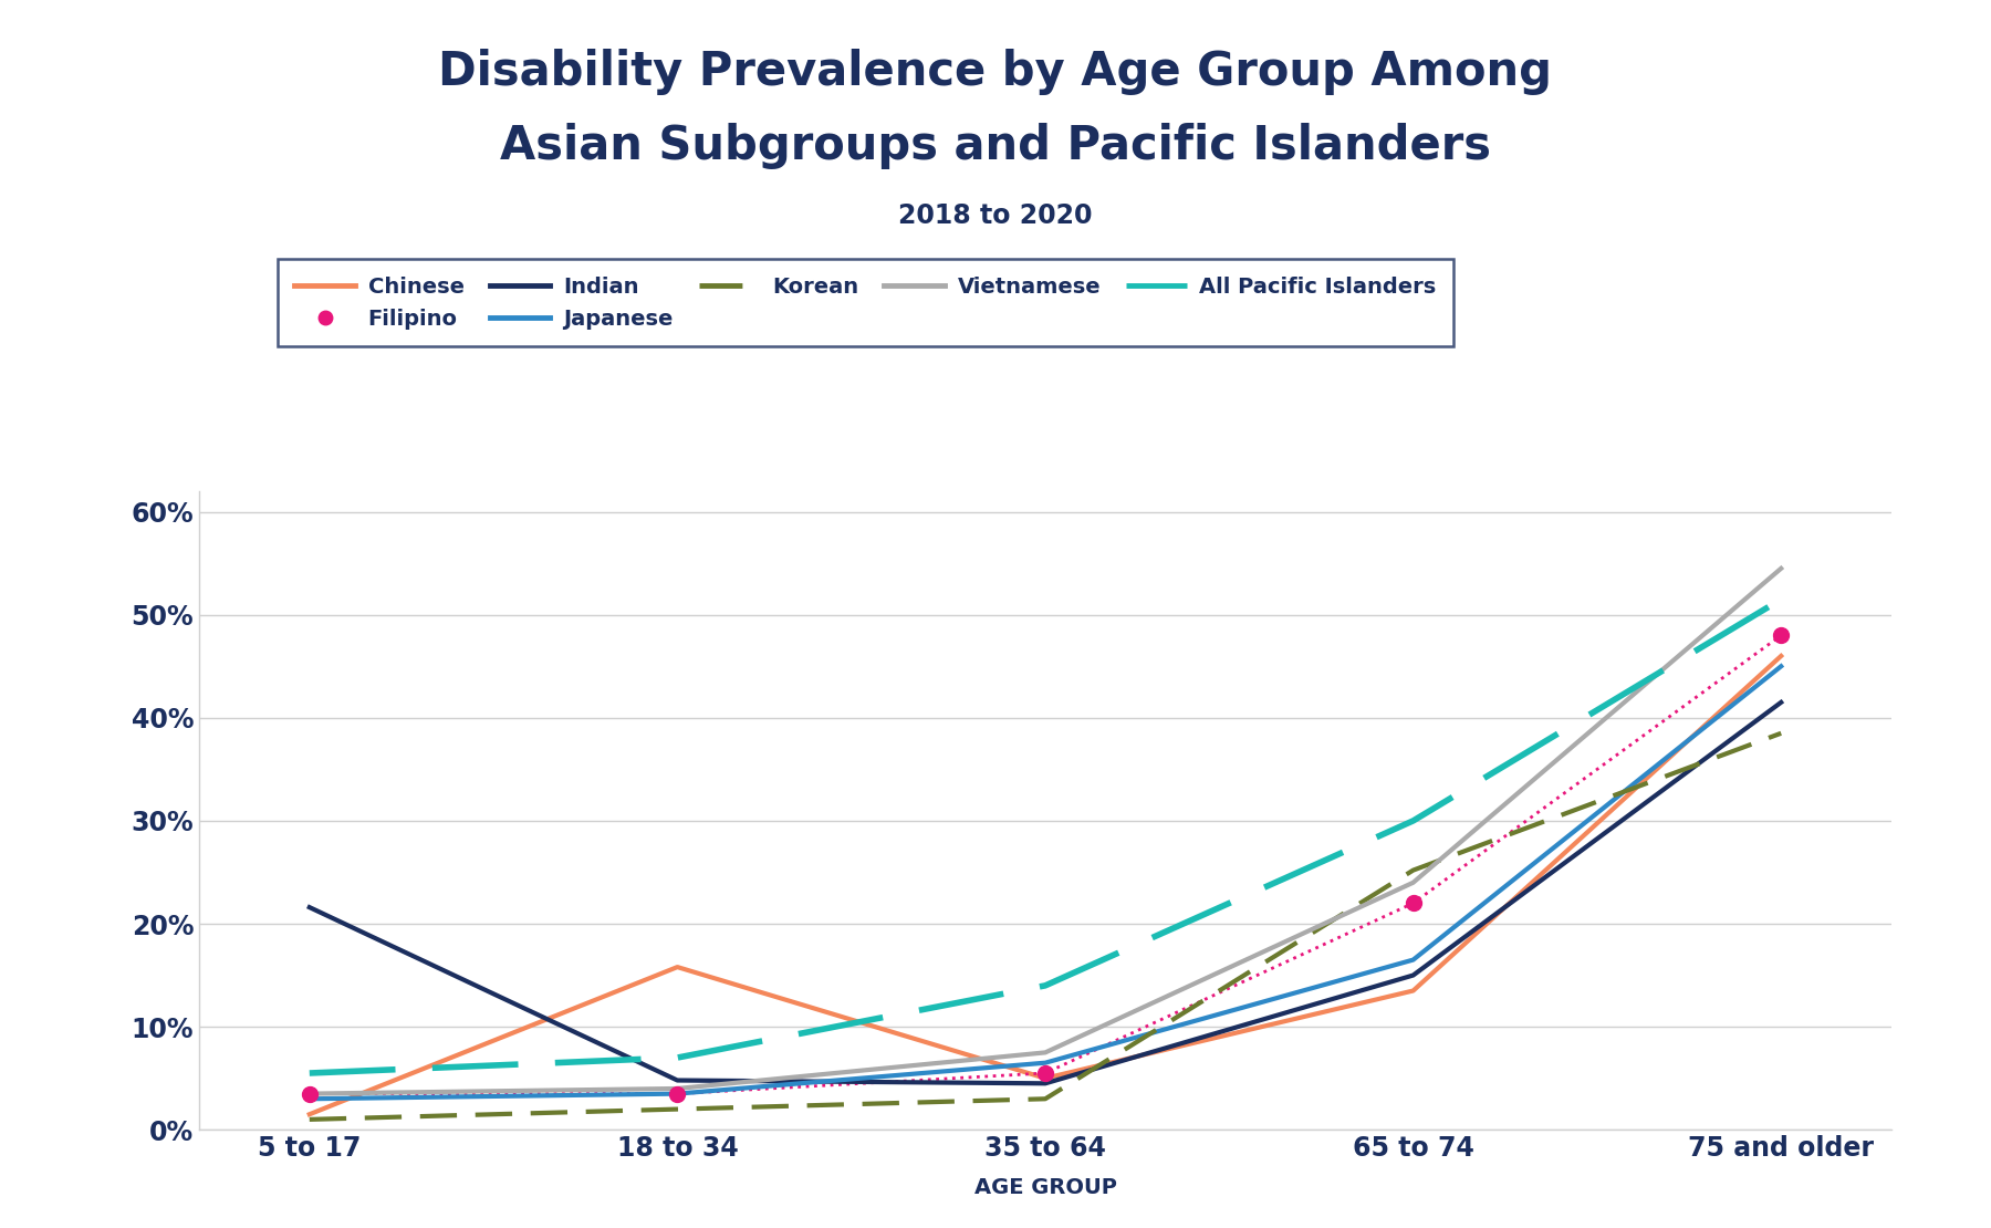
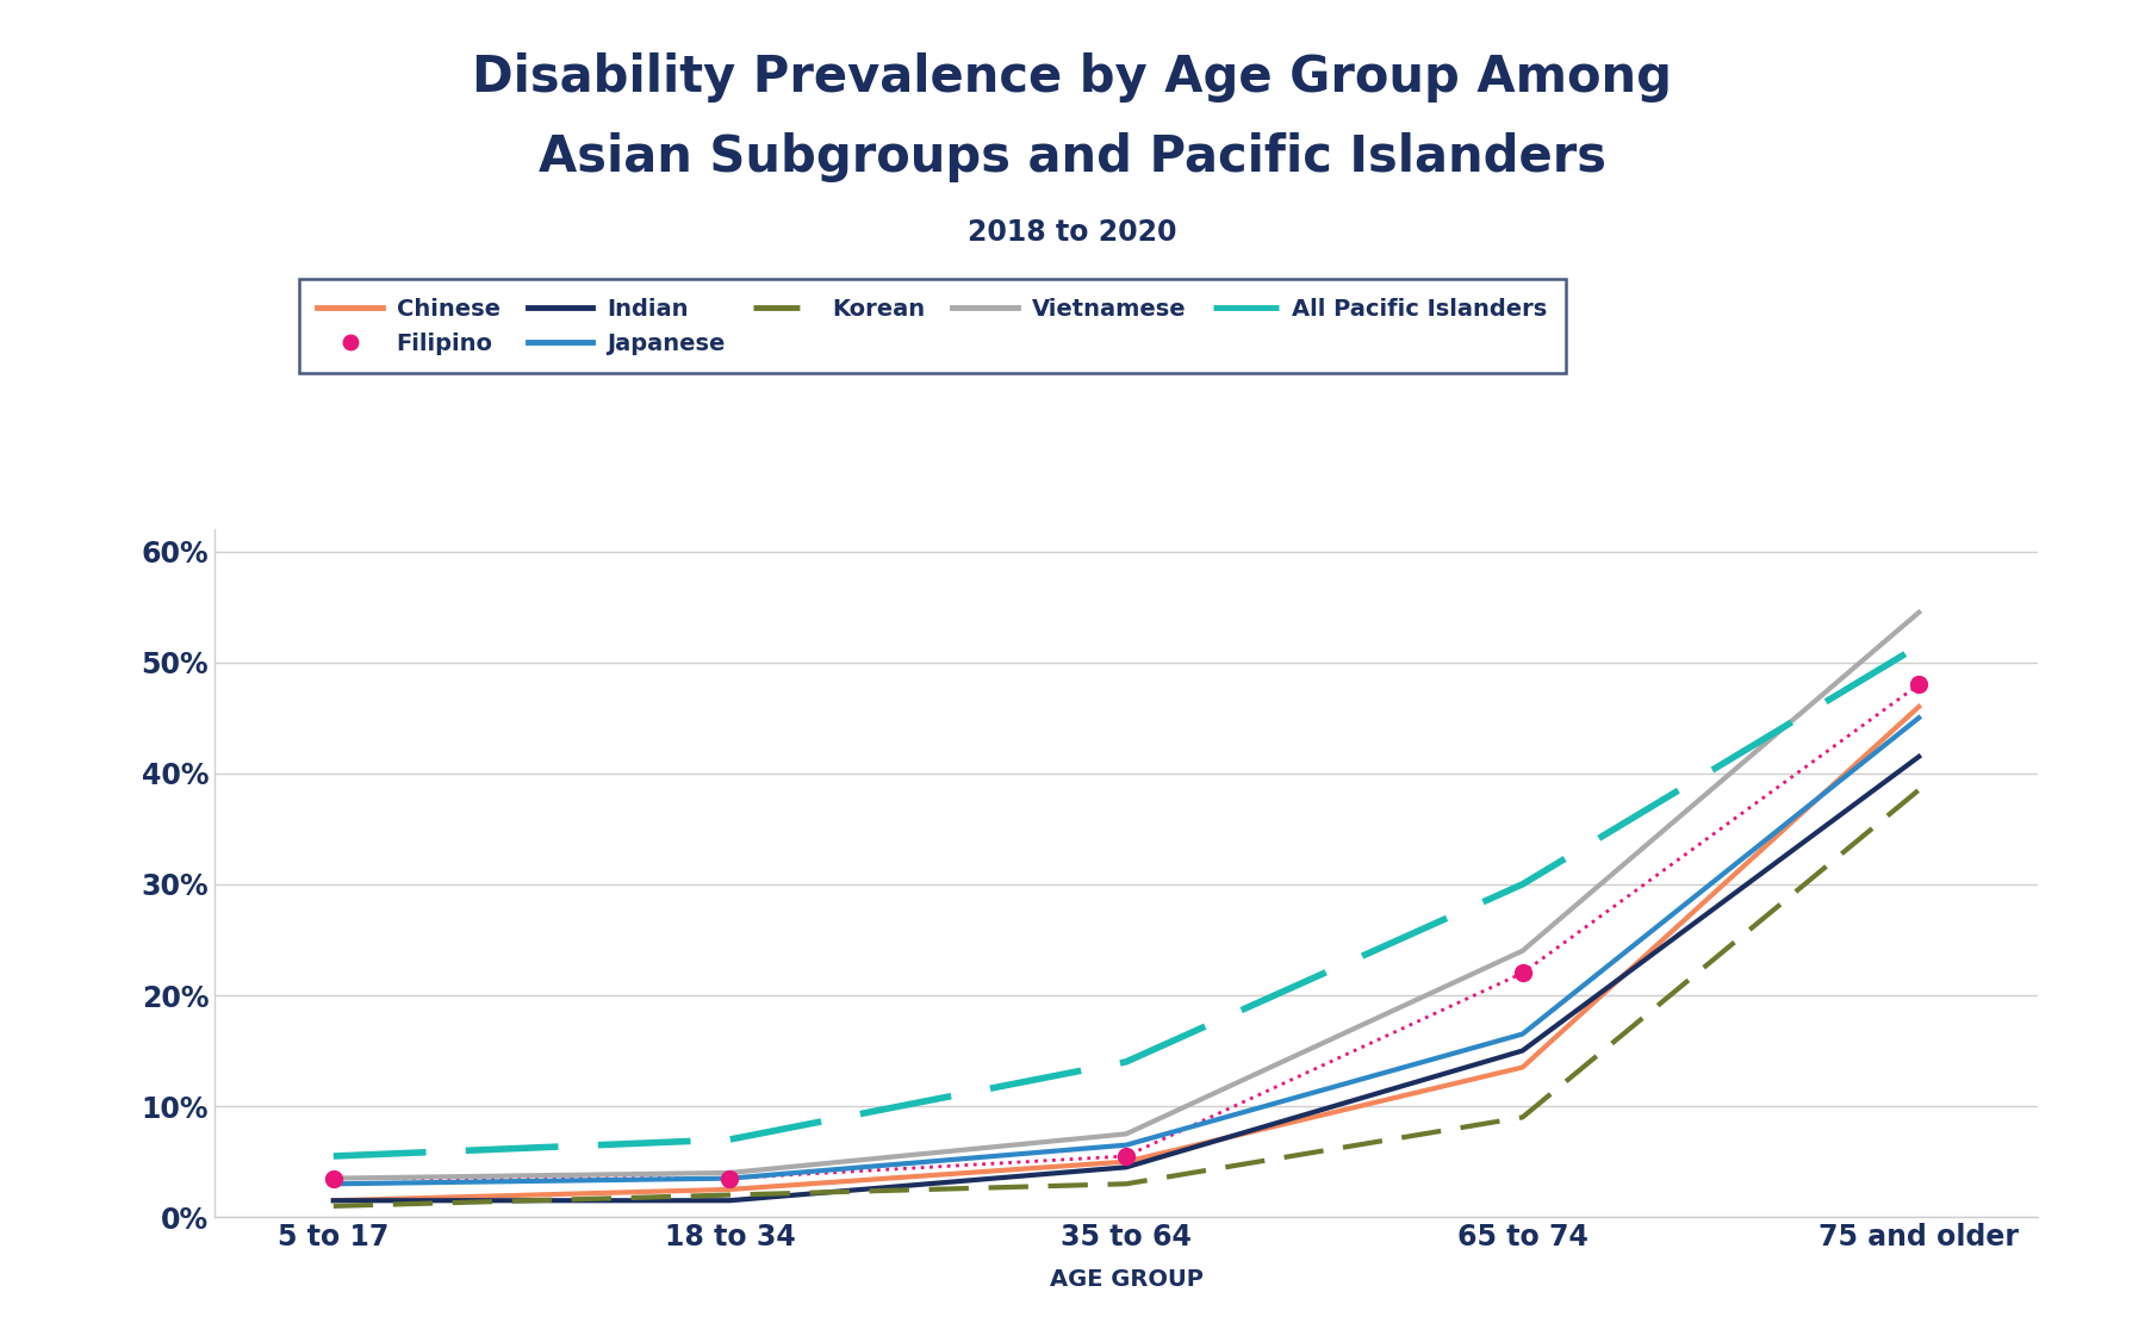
Indian/5 to 17: 21.6% -> 1.5%
Chinese/18 to 34: 15.8% -> 2.5%
Indian/18 to 34: 4.8% -> 1.5%
Korean/65 to 74: 25.2% -> 9.0%
